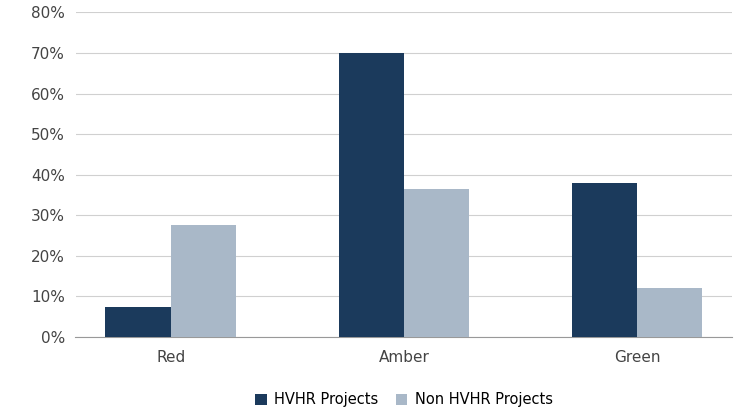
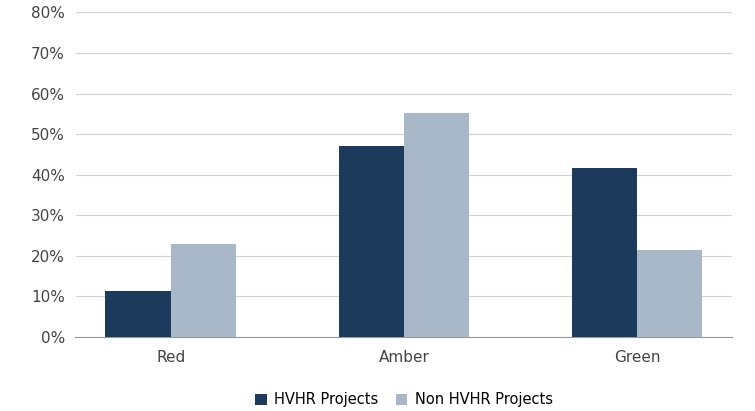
HVHR Projects/Red: 7.5% -> 11.4%
Non HVHR Projects/Red: 27.5% -> 22.8%
HVHR Projects/Amber: 70.0% -> 47.0%
Non HVHR Projects/Amber: 36.5% -> 55.1%
HVHR Projects/Green: 38.0% -> 41.6%
Non HVHR Projects/Green: 12.0% -> 21.5%
